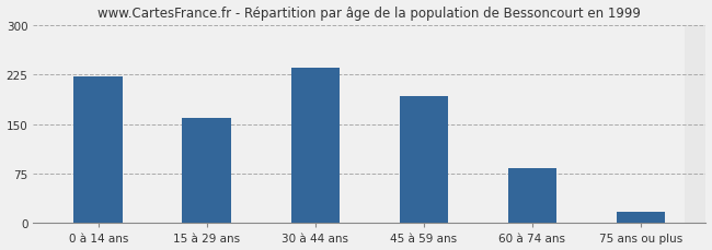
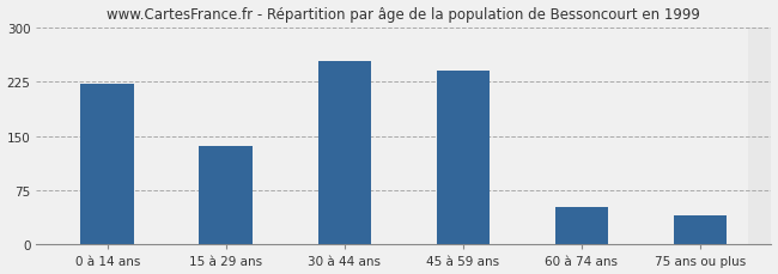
15 à 29 ans: 160 -> 136
30 à 44 ans: 236 -> 254
45 à 59 ans: 193 -> 240
60 à 74 ans: 84 -> 52
75 ans ou plus: 18 -> 40
